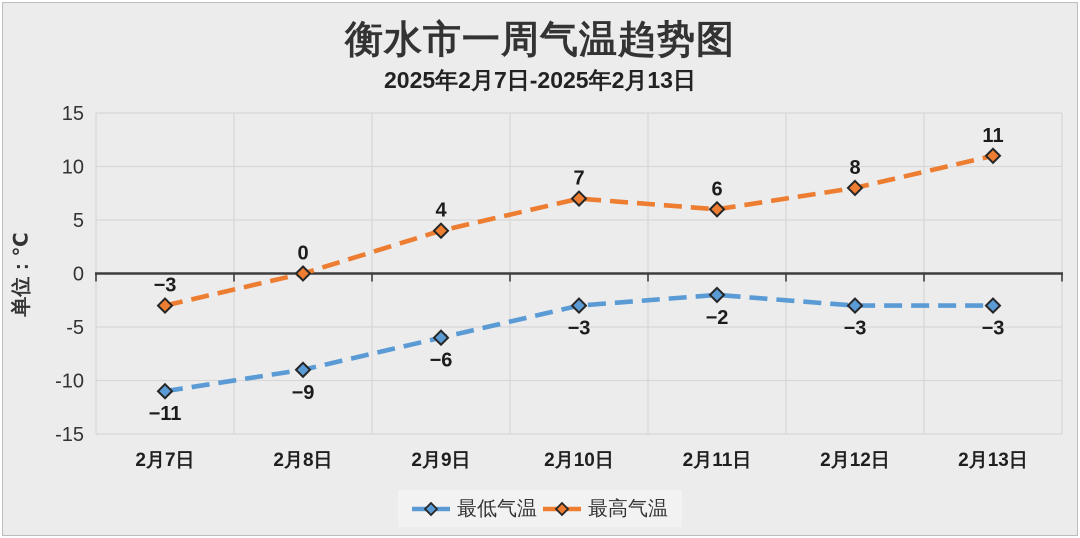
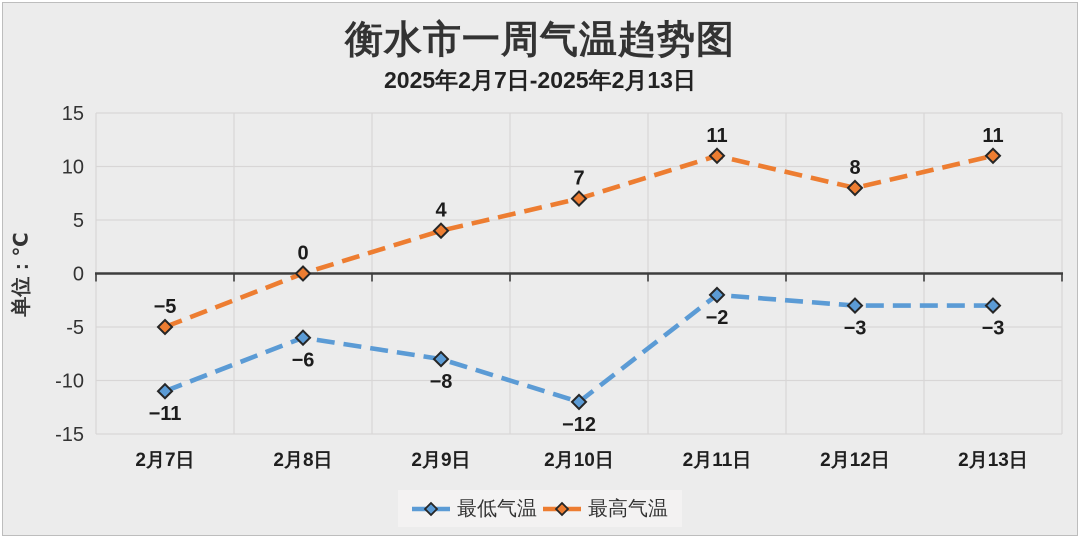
最高气温/2月7日: −3 -> −5
最低气温/2月8日: −9 -> −6
最低气温/2月9日: −6 -> −8
最低气温/2月10日: −3 -> −12
最高气温/2月11日: 6 -> 11
